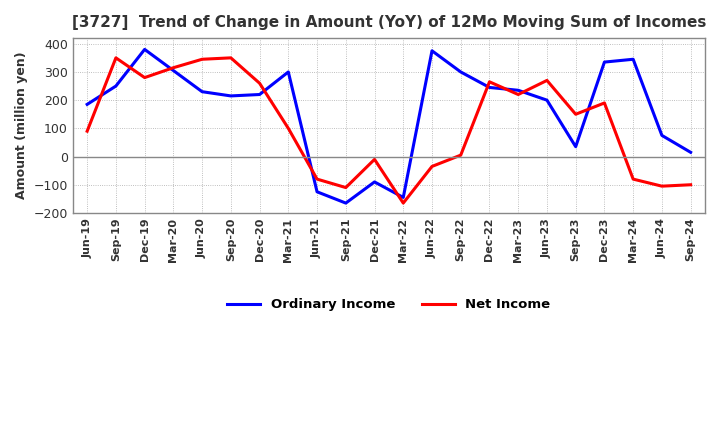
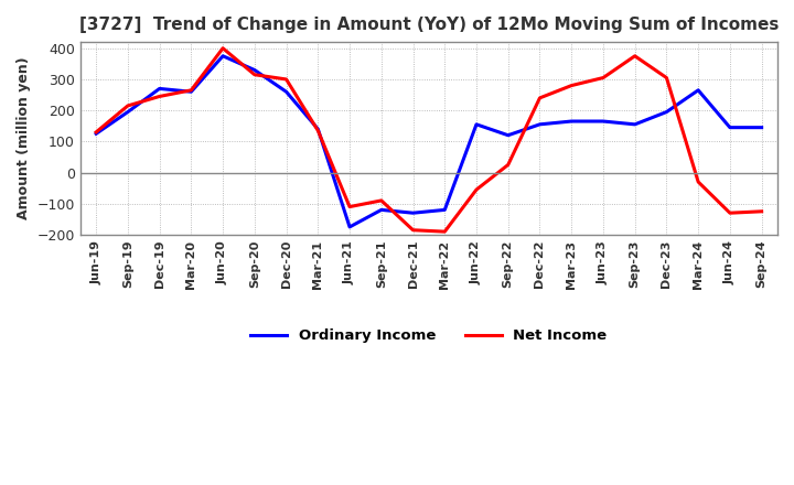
Ordinary Income/Jun-19: 185 -> 125
Net Income/Jun-19: 90 -> 130
Ordinary Income/Sep-19: 250 -> 195
Net Income/Sep-19: 350 -> 215
Ordinary Income/Dec-19: 380 -> 270
Net Income/Dec-19: 280 -> 245
Ordinary Income/Mar-20: 305 -> 260
Net Income/Mar-20: 315 -> 265
Ordinary Income/Jun-20: 230 -> 375
Net Income/Jun-20: 345 -> 400
Ordinary Income/Sep-20: 215 -> 330
Net Income/Sep-20: 350 -> 315
Ordinary Income/Dec-20: 220 -> 260
Net Income/Dec-20: 260 -> 300
Ordinary Income/Mar-21: 300 -> 140
Net Income/Mar-21: 100 -> 135
Ordinary Income/Jun-21: -125 -> -175
Net Income/Jun-21: -80 -> -110
Ordinary Income/Sep-21: -165 -> -120
Net Income/Sep-21: -110 -> -90
Ordinary Income/Dec-21: -90 -> -130
Net Income/Dec-21: -10 -> -185
Ordinary Income/Mar-22: -145 -> -120
Net Income/Mar-22: -165 -> -190
Ordinary Income/Jun-22: 375 -> 155
Net Income/Jun-22: -35 -> -55
Ordinary Income/Sep-22: 300 -> 120
Net Income/Sep-22: 5 -> 25
Ordinary Income/Dec-22: 245 -> 155
Net Income/Dec-22: 265 -> 240
Ordinary Income/Mar-23: 235 -> 165
Net Income/Mar-23: 220 -> 280
Ordinary Income/Jun-23: 200 -> 165
Net Income/Jun-23: 270 -> 305
Ordinary Income/Sep-23: 35 -> 155
Net Income/Sep-23: 150 -> 375
Ordinary Income/Dec-23: 335 -> 195
Net Income/Dec-23: 190 -> 305
Ordinary Income/Mar-24: 345 -> 265
Net Income/Mar-24: -80 -> -30
Ordinary Income/Jun-24: 75 -> 145
Net Income/Jun-24: -105 -> -130
Ordinary Income/Sep-24: 15 -> 145
Net Income/Sep-24: -100 -> -125
